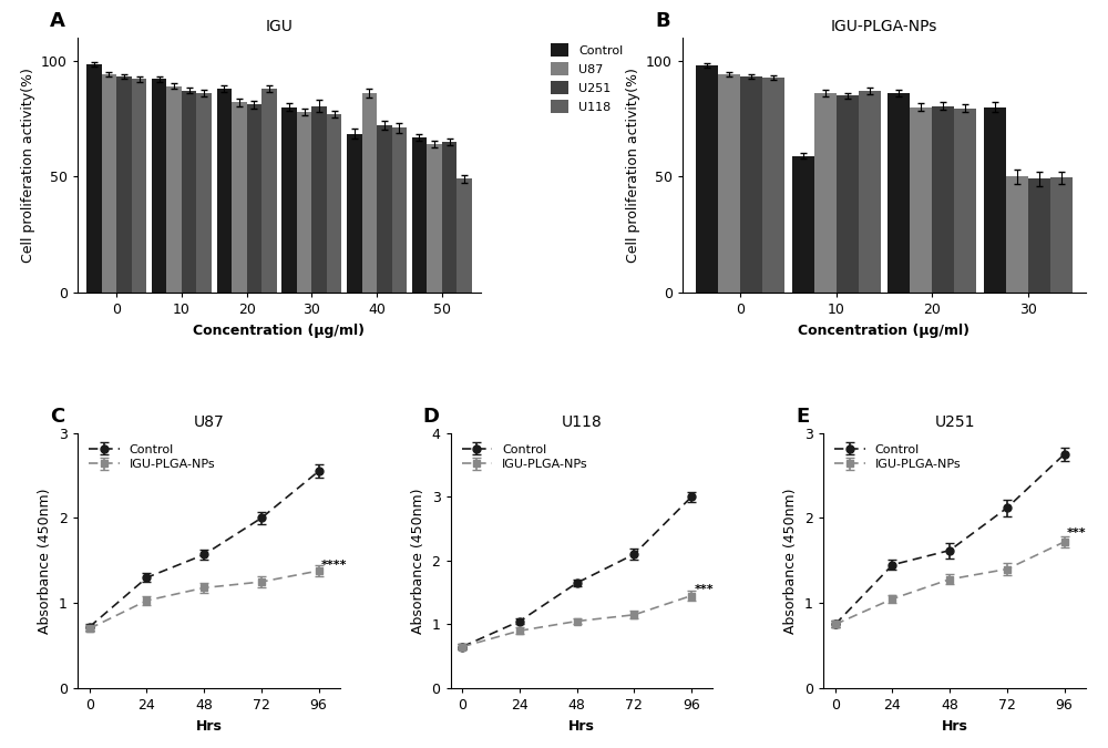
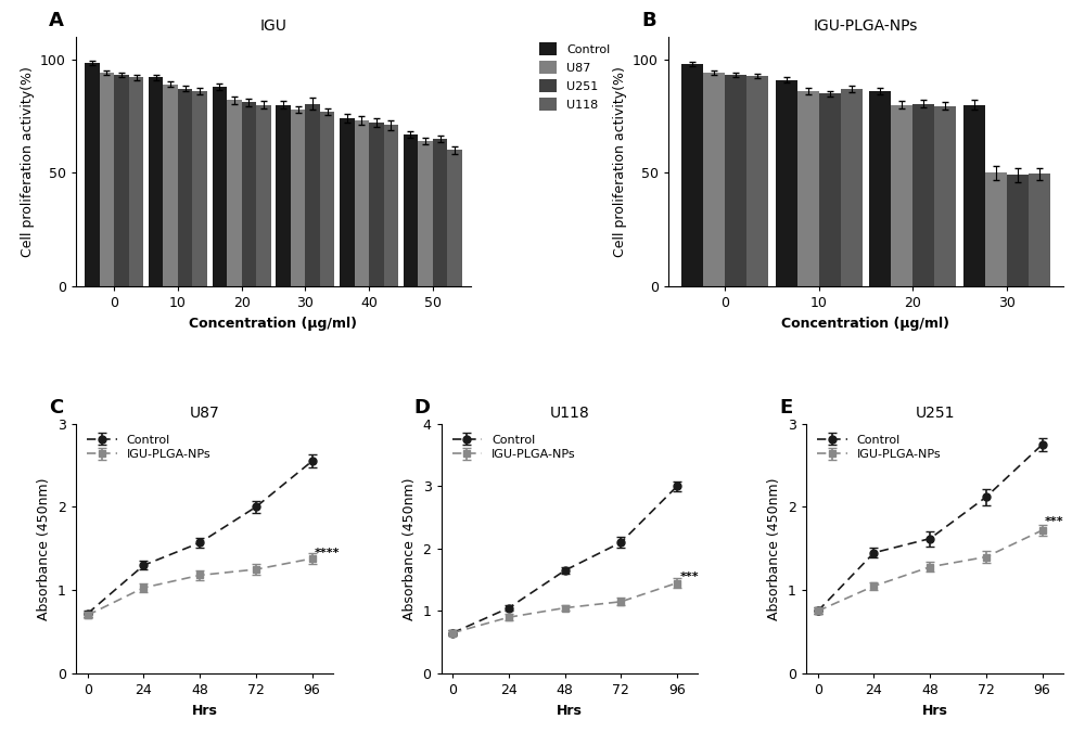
IGU/U118/20: 88 -> 80
IGU/Control/40: 68.5 -> 74.0
IGU/U87/40: 86 -> 73
IGU/U118/50: 49 -> 60
IGU-PLGA-NPs/Control/10: 59 -> 91
